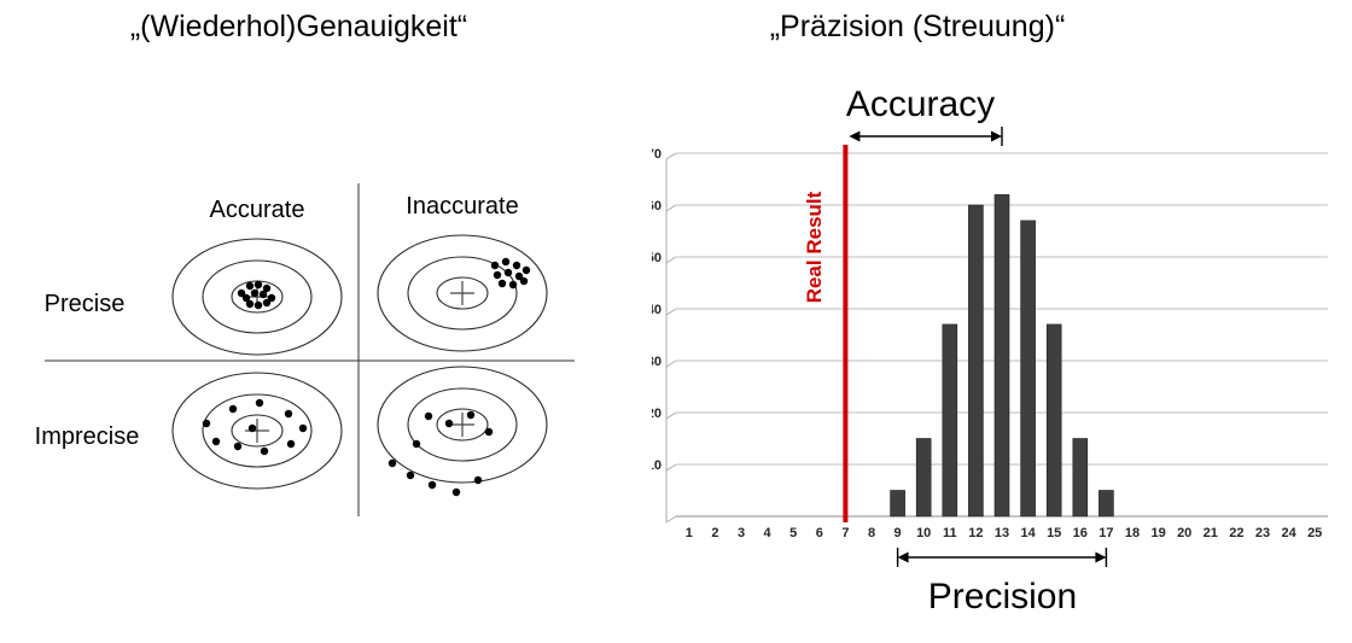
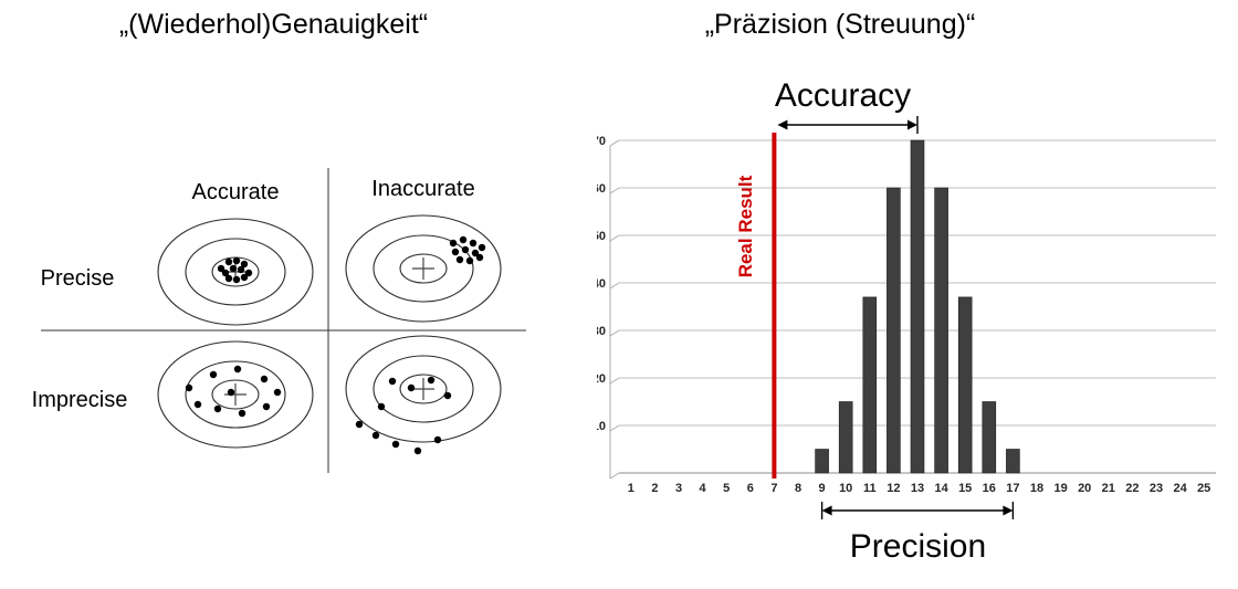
13: 62 -> 70
14: 57 -> 60
